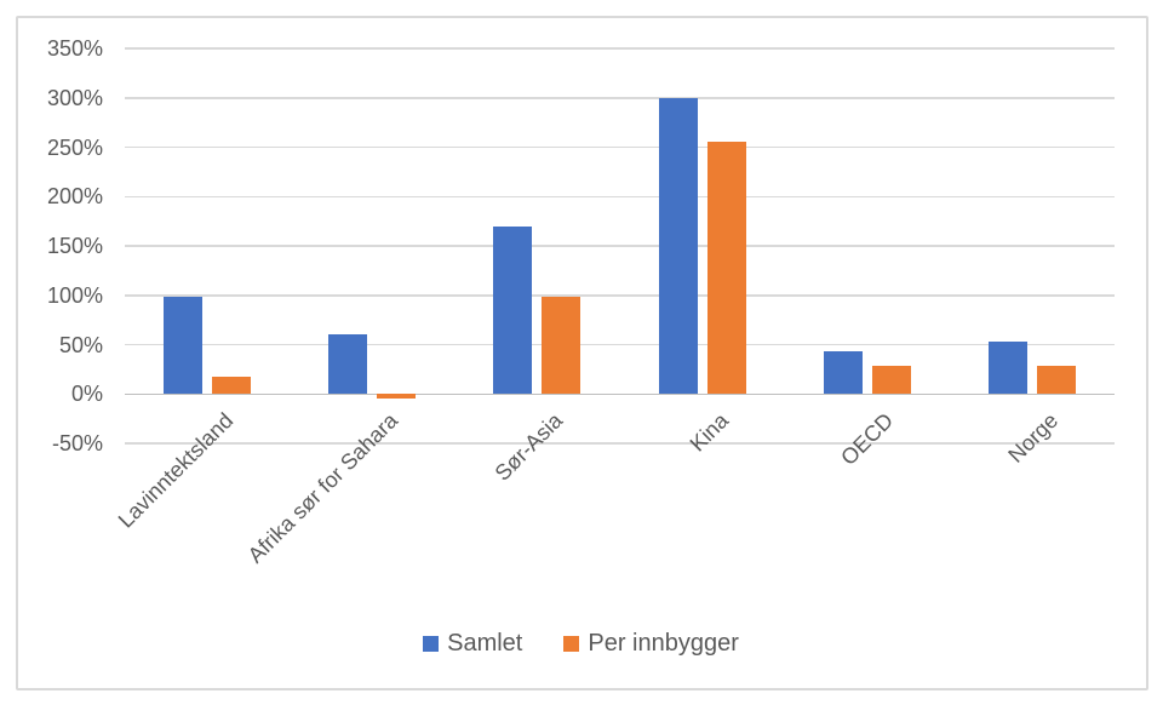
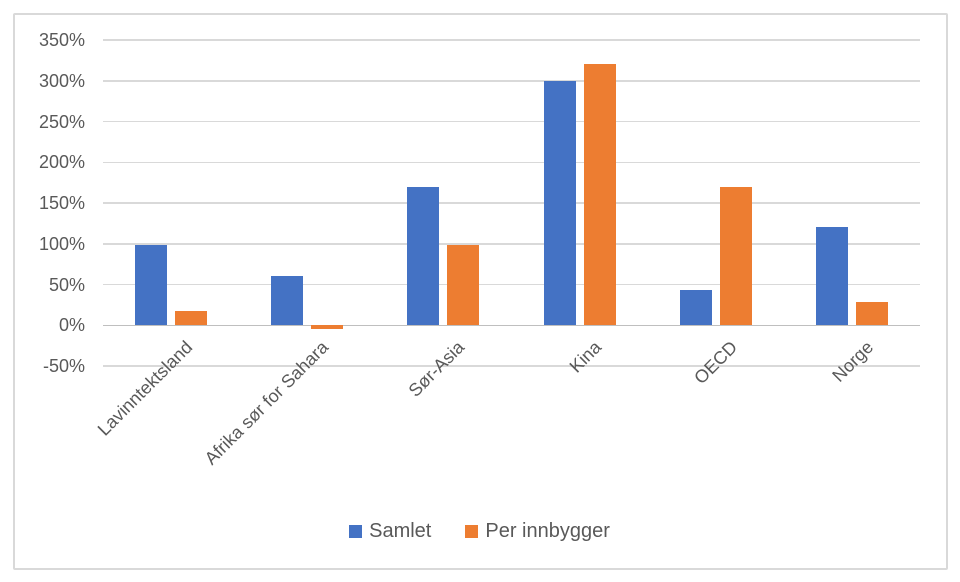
Per innbygger/Kina: 260% -> 320%
Per innbygger/OECD: 30% -> 170%
Samlet/Norge: 50% -> 120%
